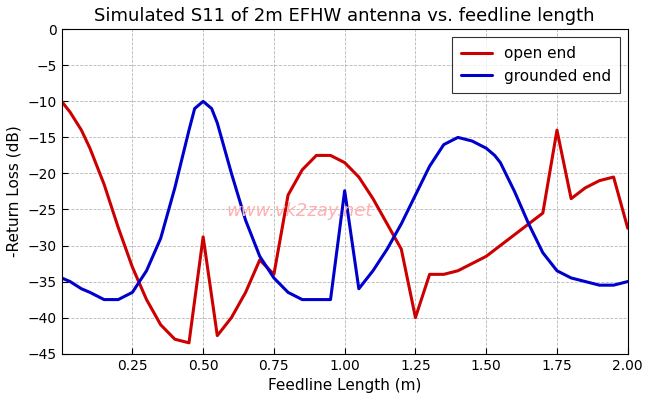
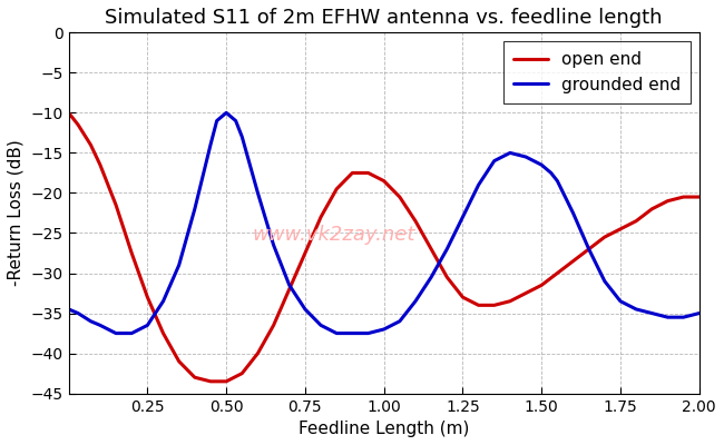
open end/0.50: -28.8 -> -43.5
open end/0.75: -34.0 -> -27.5
grounded end/1.00: -22.4 -> -37.0
open end/1.25: -40.0 -> -33.0
open end/1.75: -14.0 -> -24.5
open end/2.00: -27.6 -> -20.5
